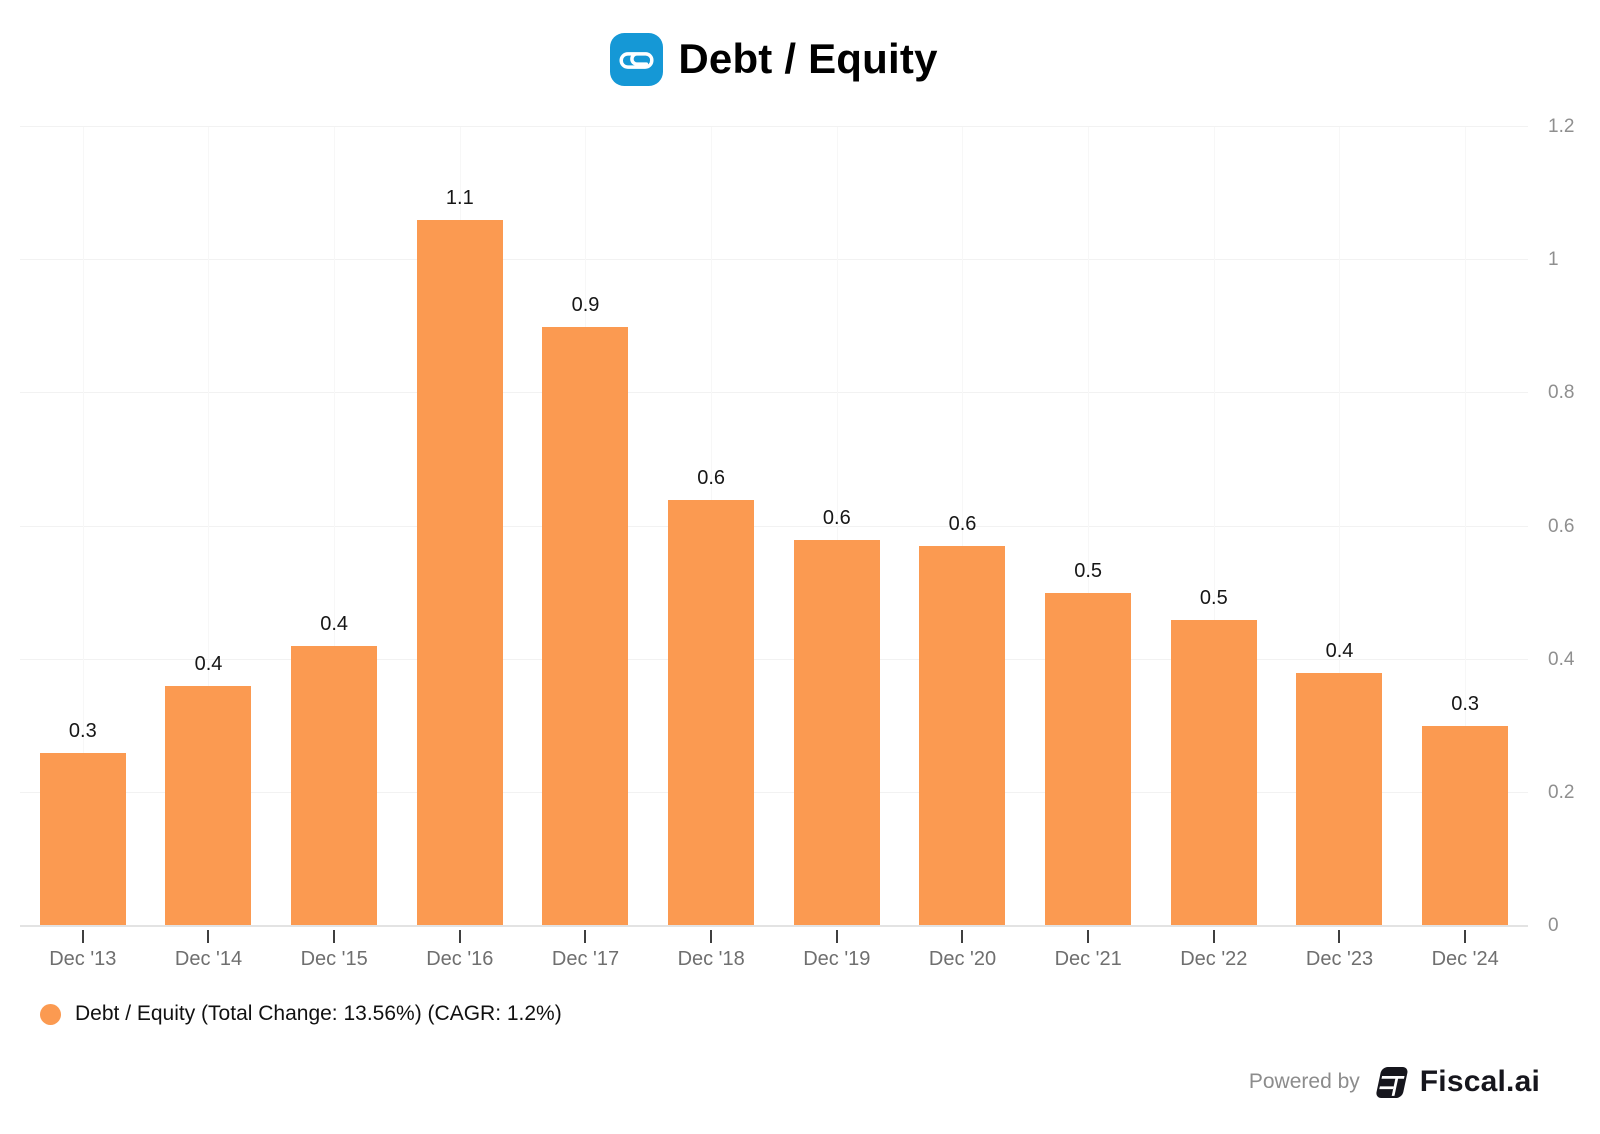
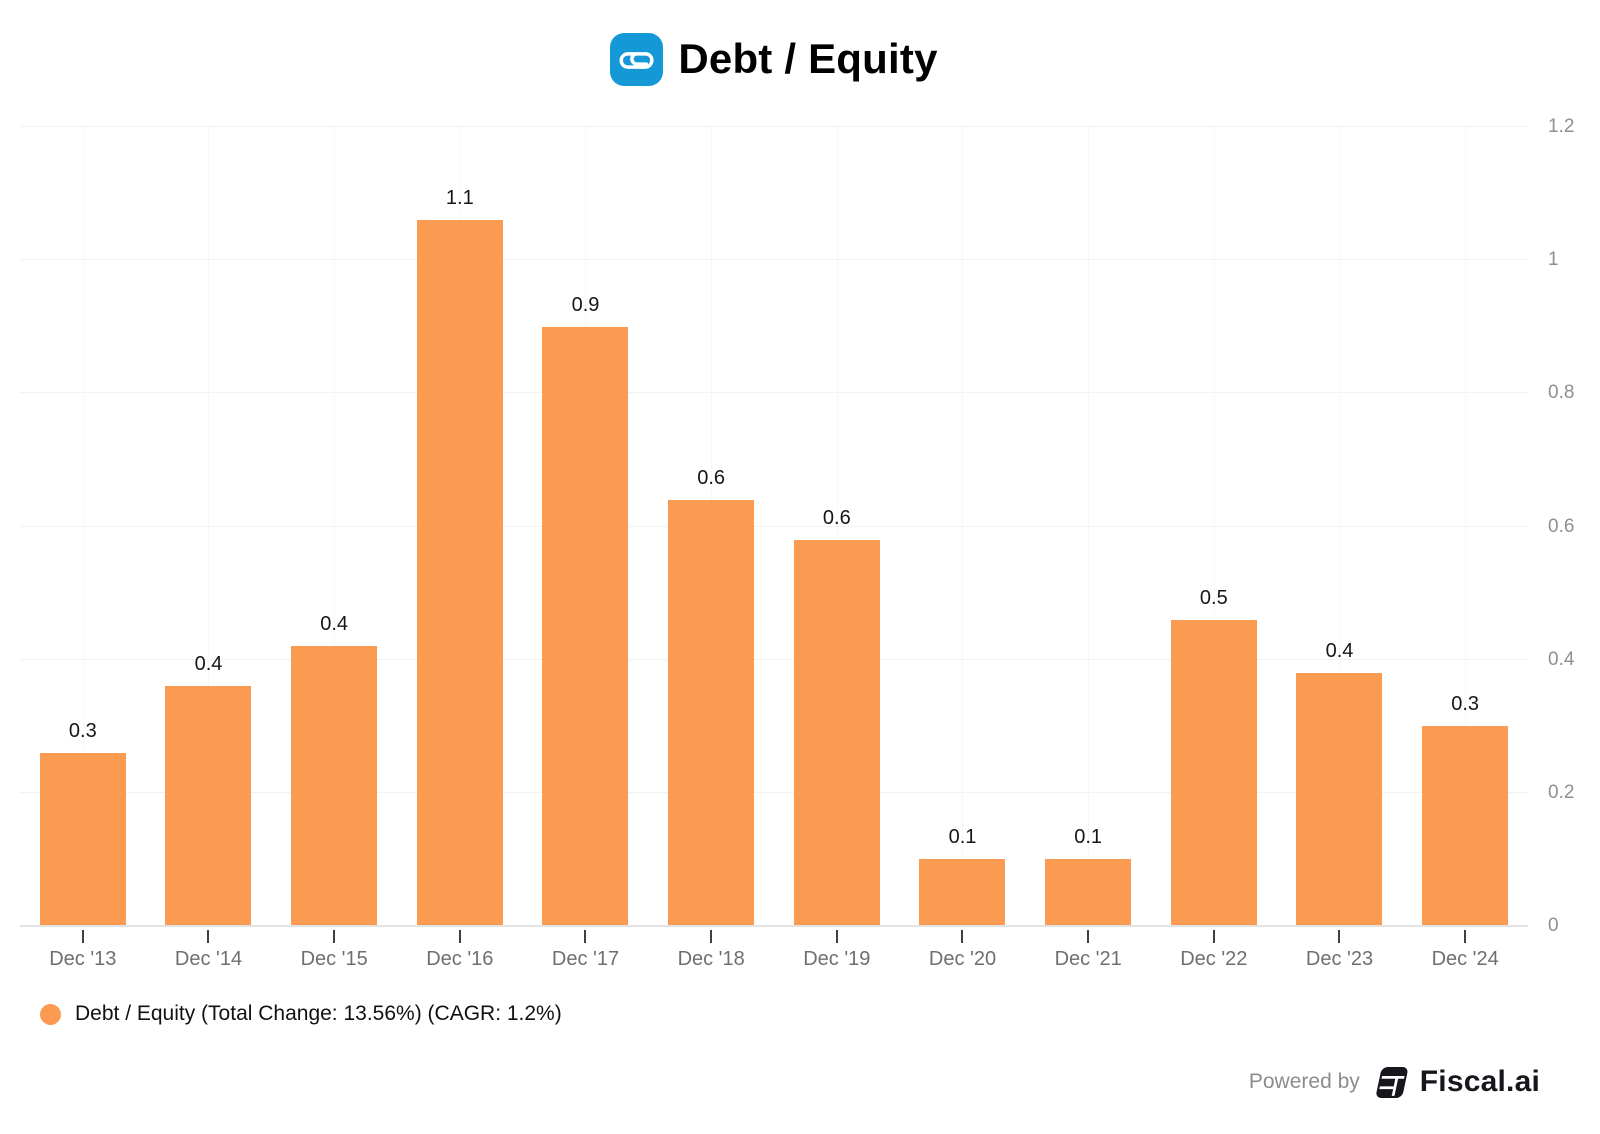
Dec '20: 0.6 -> 0.1
Dec '21: 0.5 -> 0.1
